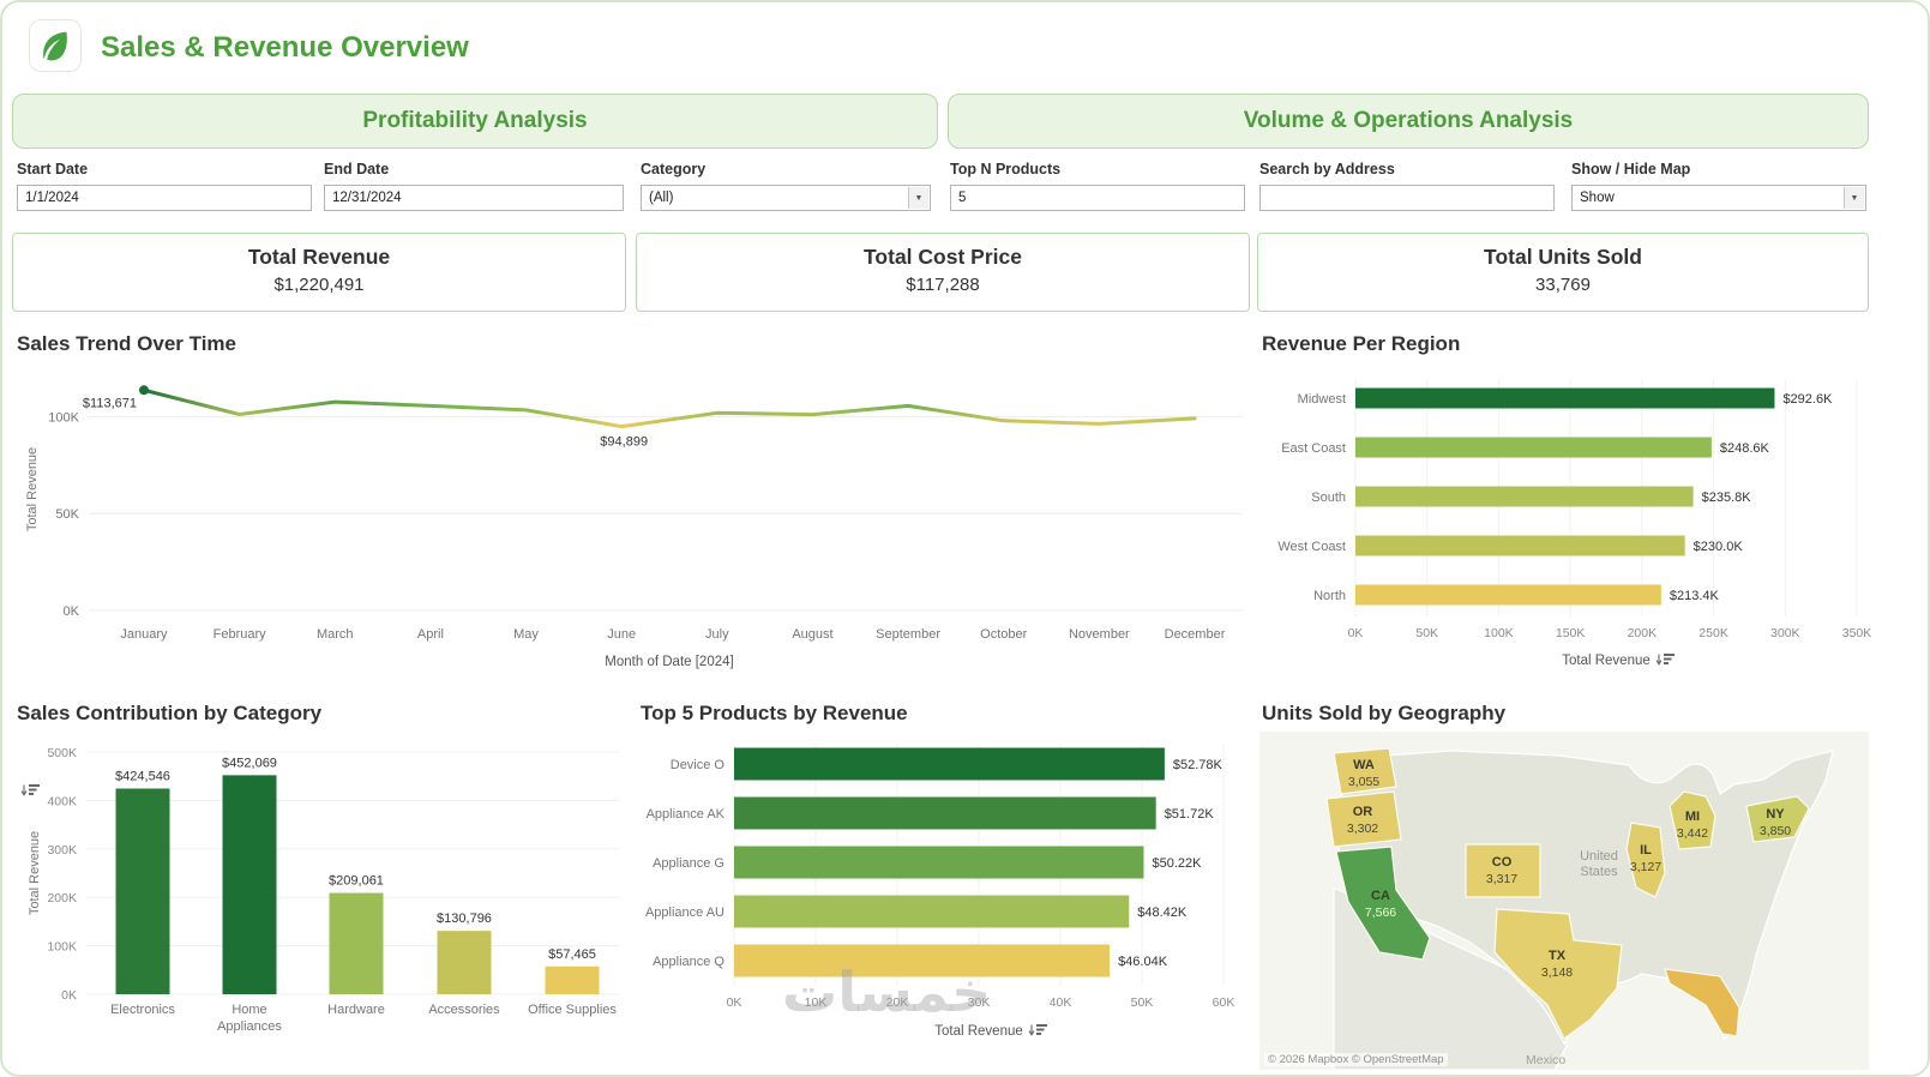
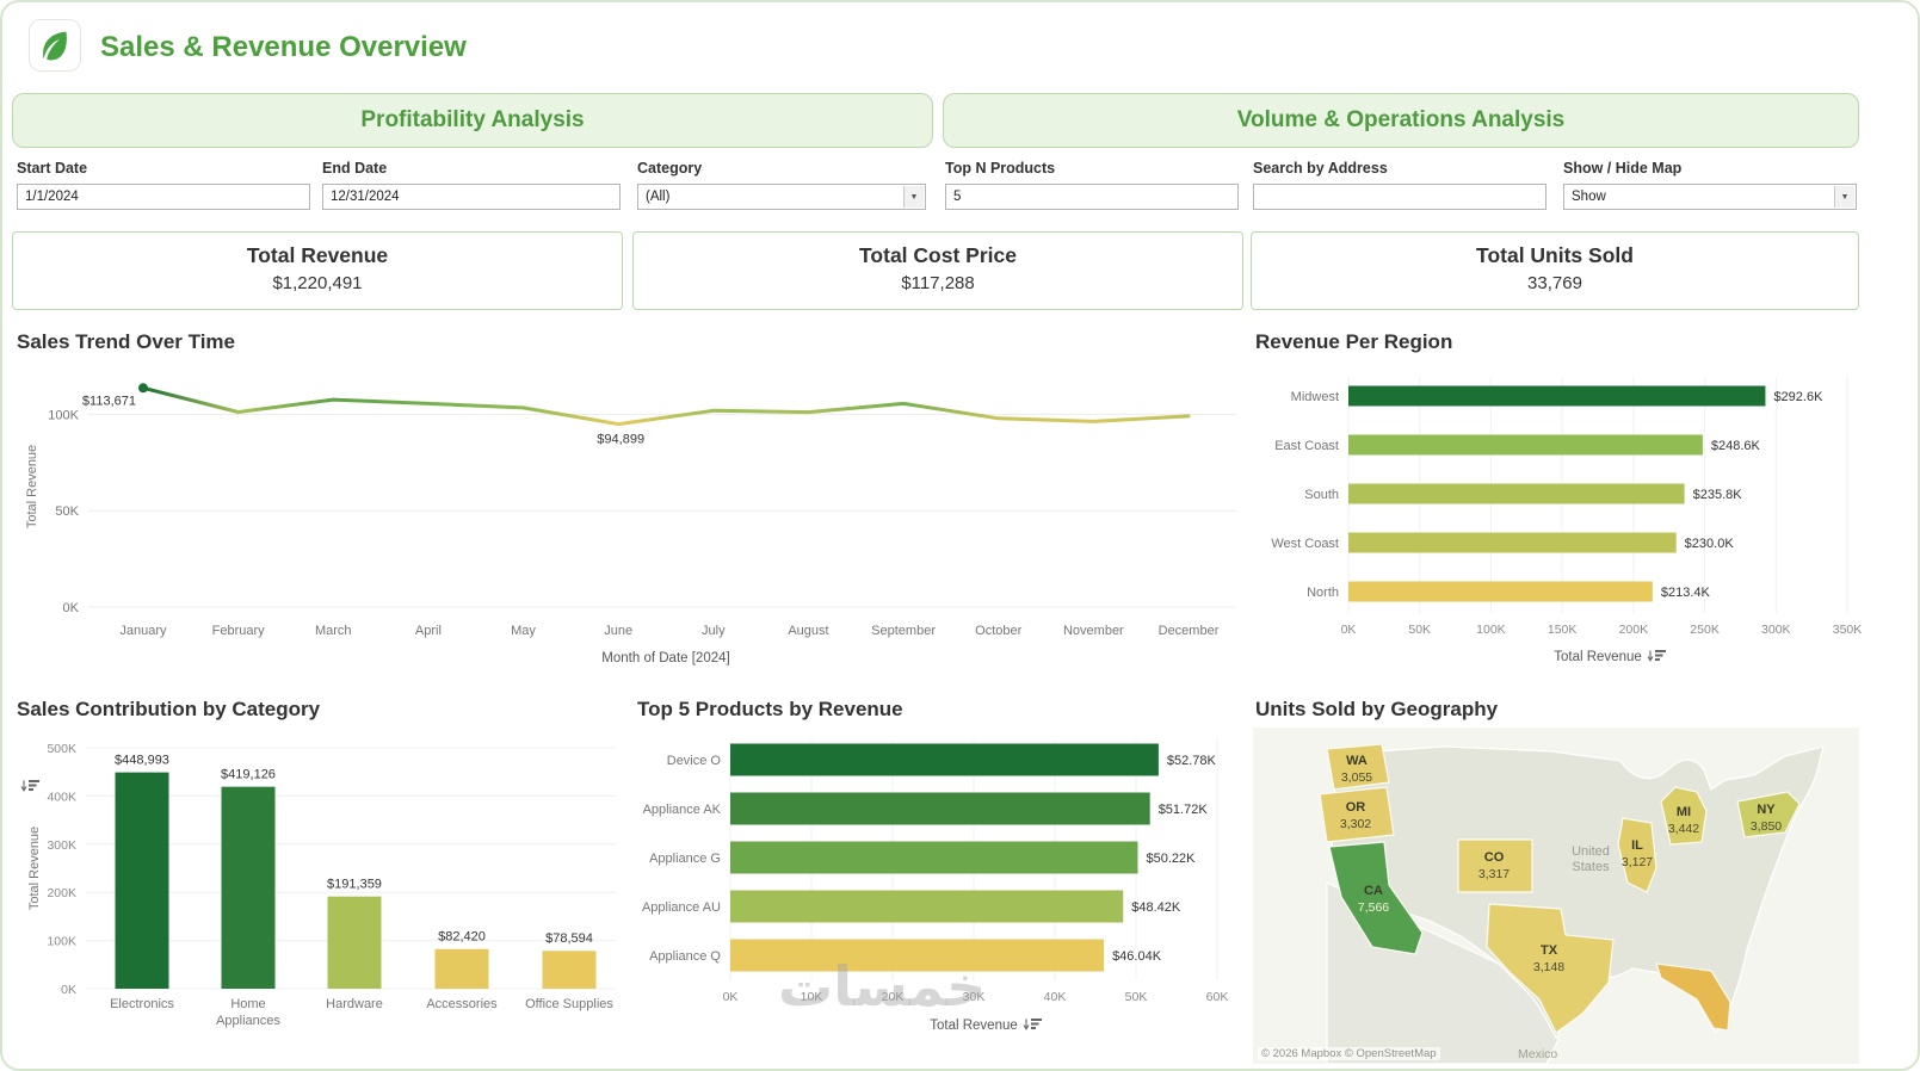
Sales Contribution by Category/Electronics: $424,546 -> $448,993
Sales Contribution by Category/Home Appliances: $452,069 -> $419,126
Sales Contribution by Category/Hardware: $209,061 -> $191,359
Sales Contribution by Category/Accessories: $130,796 -> $82,420
Sales Contribution by Category/Office Supplies: $57,465 -> $78,594
